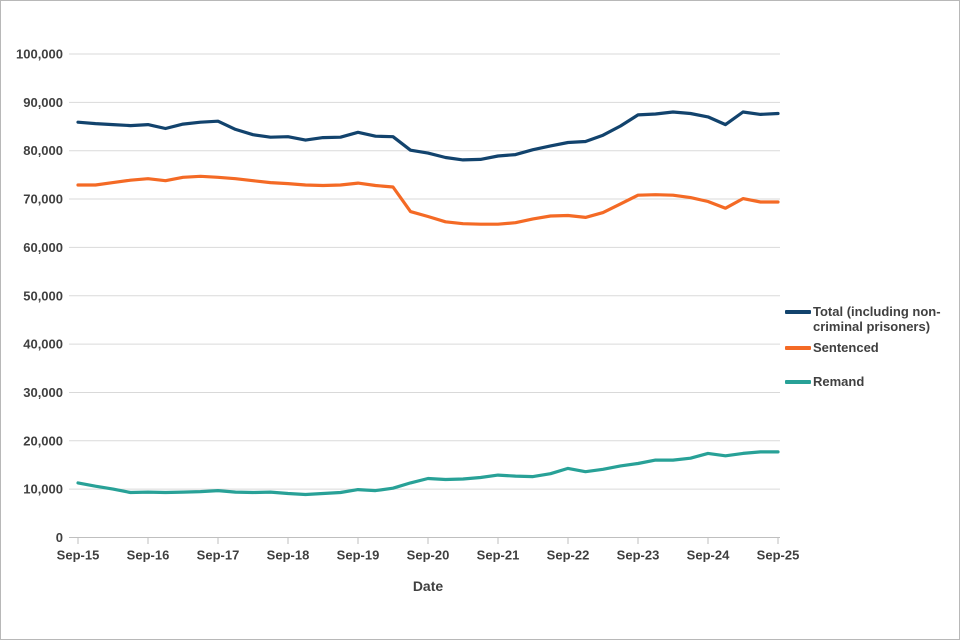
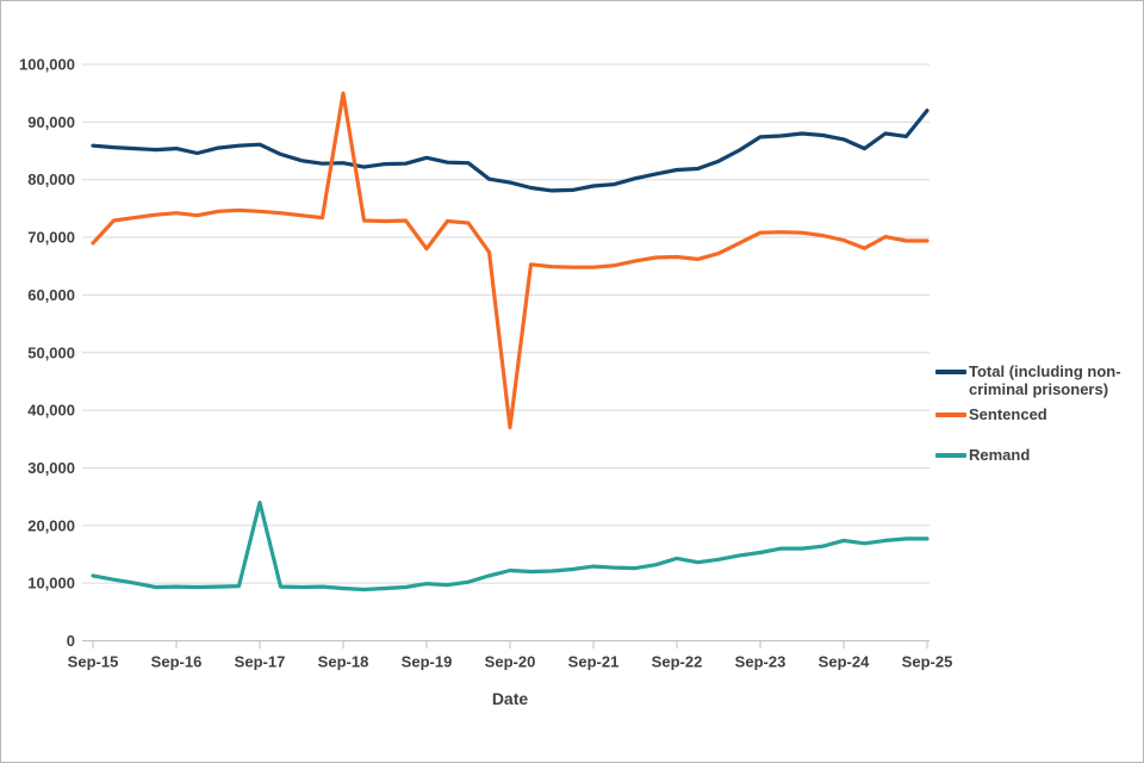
Sentenced/Sep-15: 73000 -> 69000
Remand/Sep-17: 10000 -> 24000
Sentenced/Sep-18: 73000 -> 95000
Sentenced/Sep-19: 73000 -> 68000
Sentenced/Sep-20: 66000 -> 37000
Total (including non-criminal prisoners)/Sep-25: 88000 -> 92000
